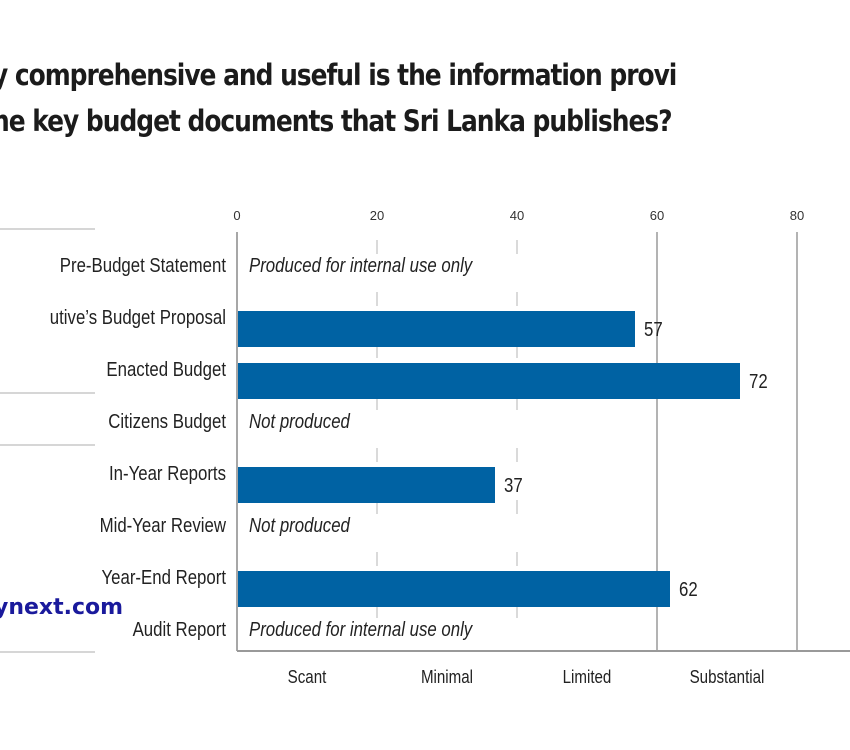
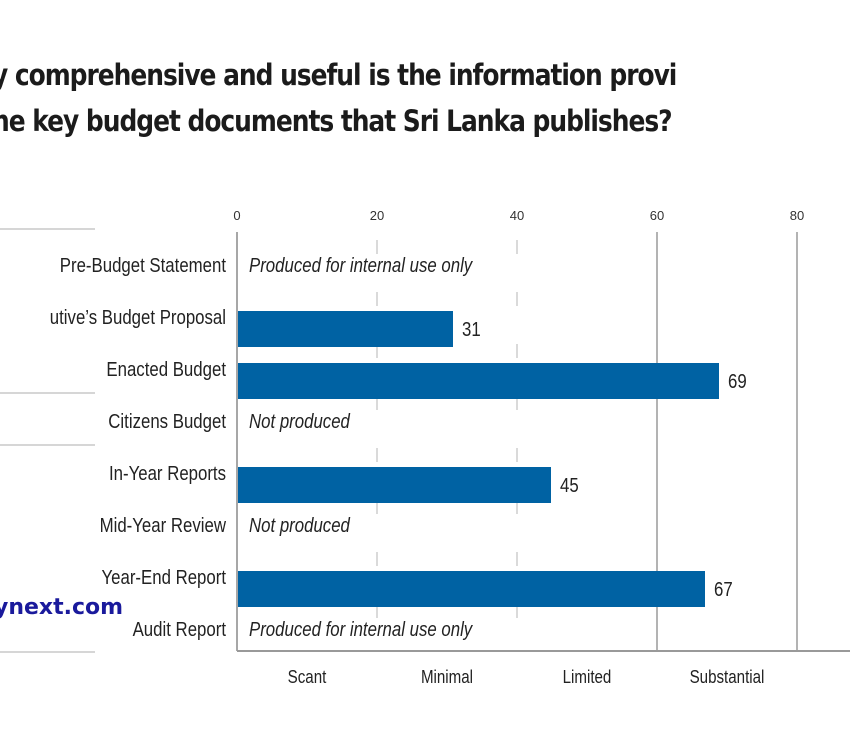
utive’s Budget Proposal: 57 -> 31
Enacted Budget: 72 -> 69
In-Year Reports: 37 -> 45
Year-End Report: 62 -> 67
